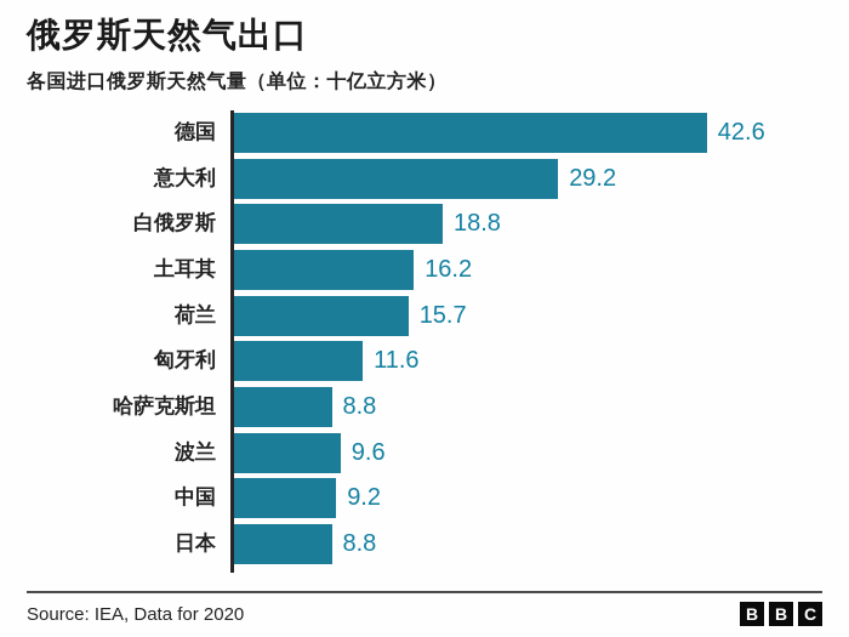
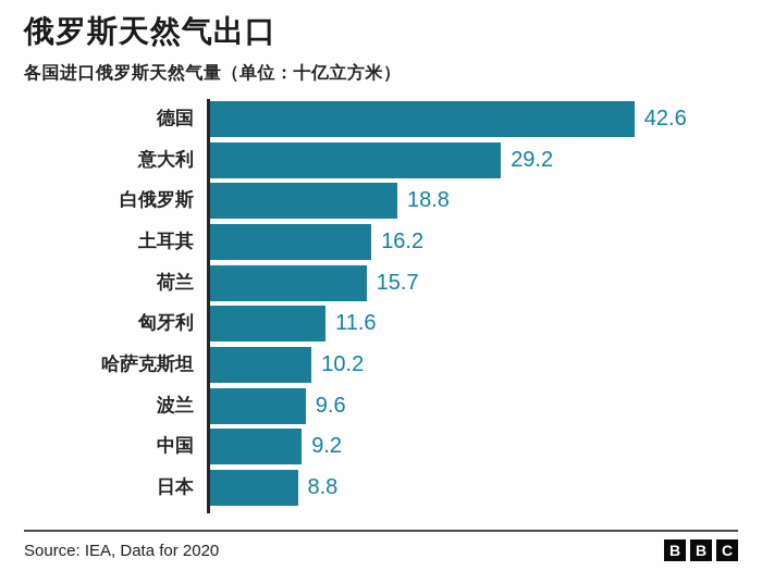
哈萨克斯坦: 8.8 -> 10.2
